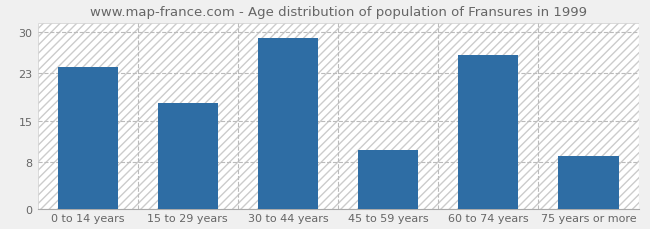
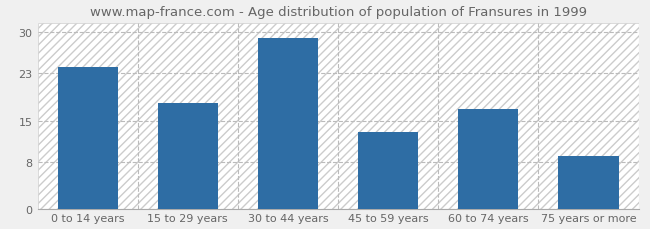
45 to 59 years: 10 -> 13
60 to 74 years: 26 -> 17
